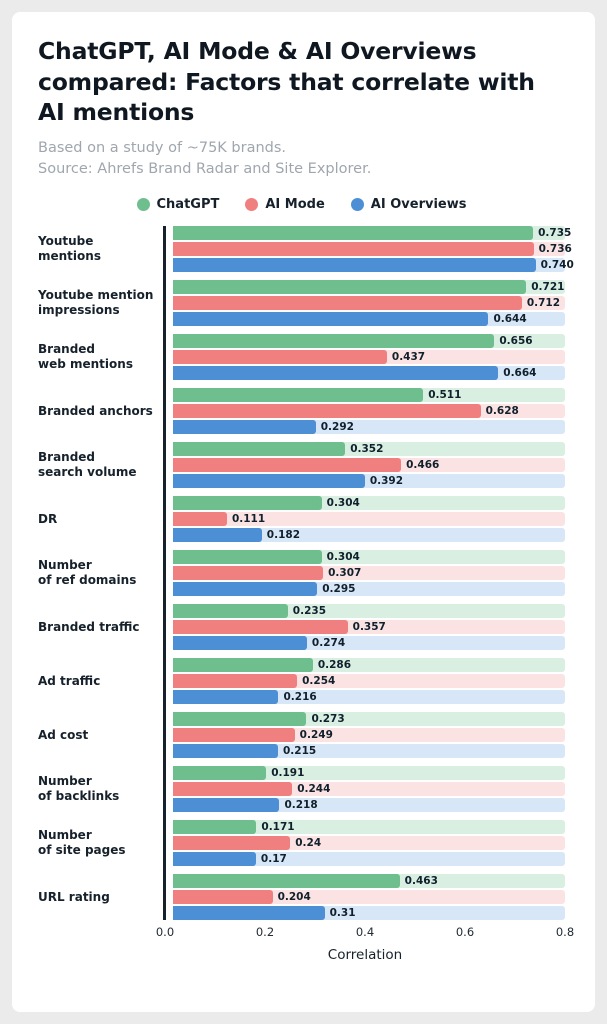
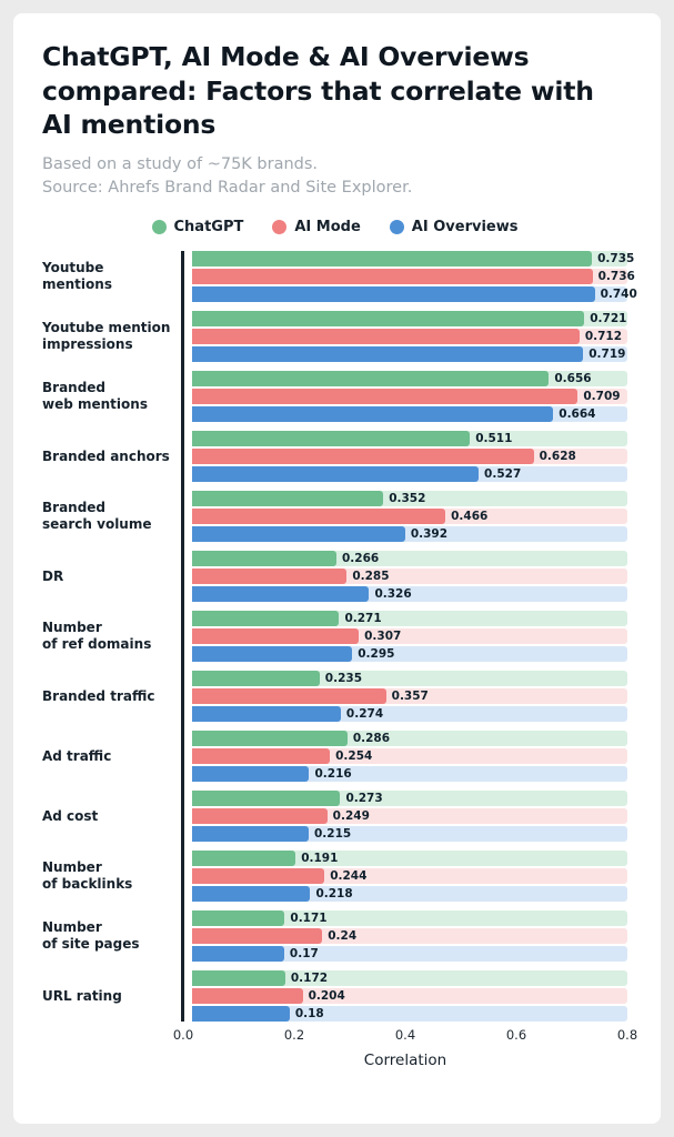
AI Overviews/Youtube mention impressions: 0.644 -> 0.719
AI Mode/Branded web mentions: 0.437 -> 0.709
AI Overviews/Branded anchors: 0.292 -> 0.527
ChatGPT/DR: 0.304 -> 0.266
AI Mode/DR: 0.111 -> 0.285
AI Overviews/DR: 0.182 -> 0.326
ChatGPT/Number of ref domains: 0.304 -> 0.271
ChatGPT/URL rating: 0.463 -> 0.172
AI Overviews/URL rating: 0.31 -> 0.18
